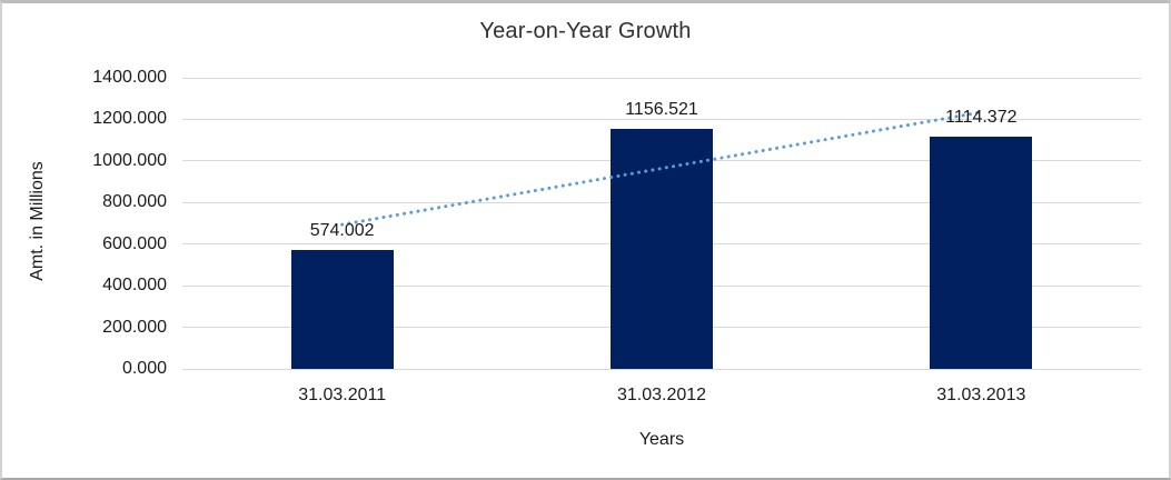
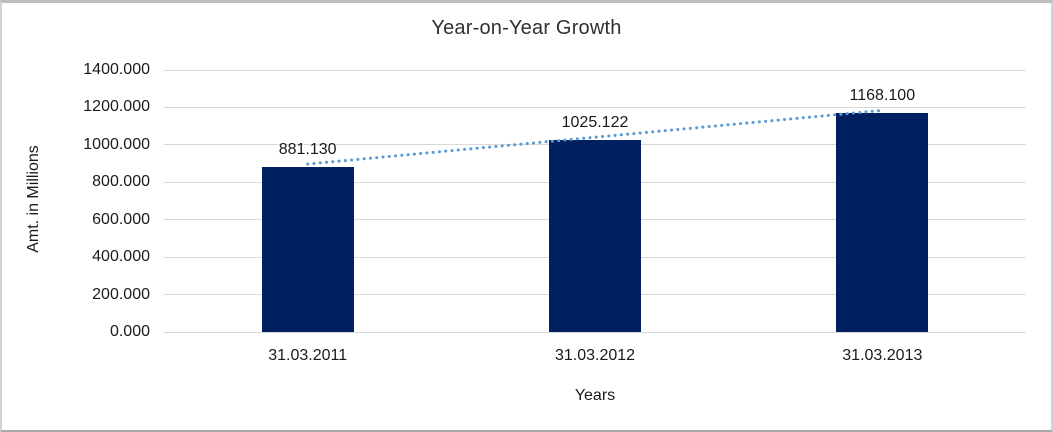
31.03.2011: 574.002 -> 881.130
31.03.2012: 1156.521 -> 1025.122
31.03.2013: 1114.372 -> 1168.100
